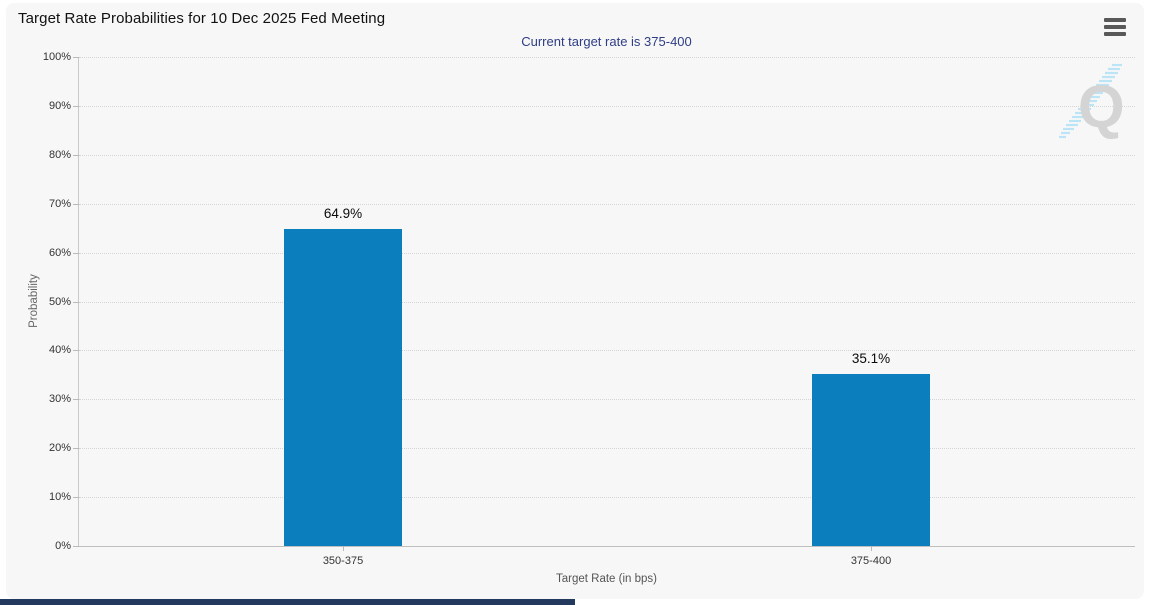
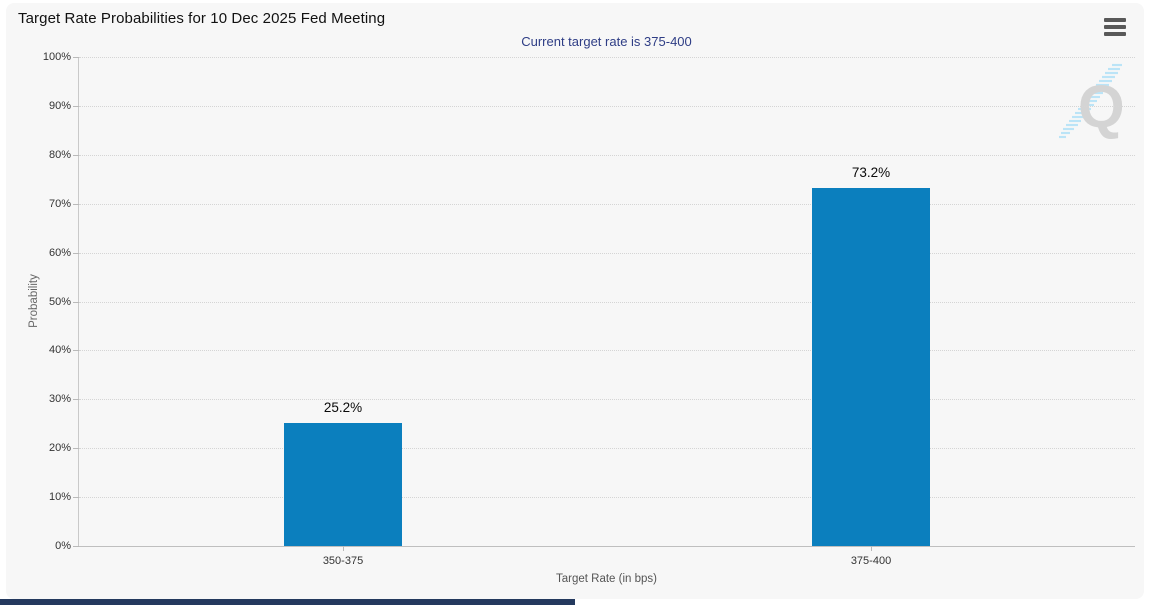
350-375: 64.9% -> 25.2%
375-400: 35.1% -> 73.2%
